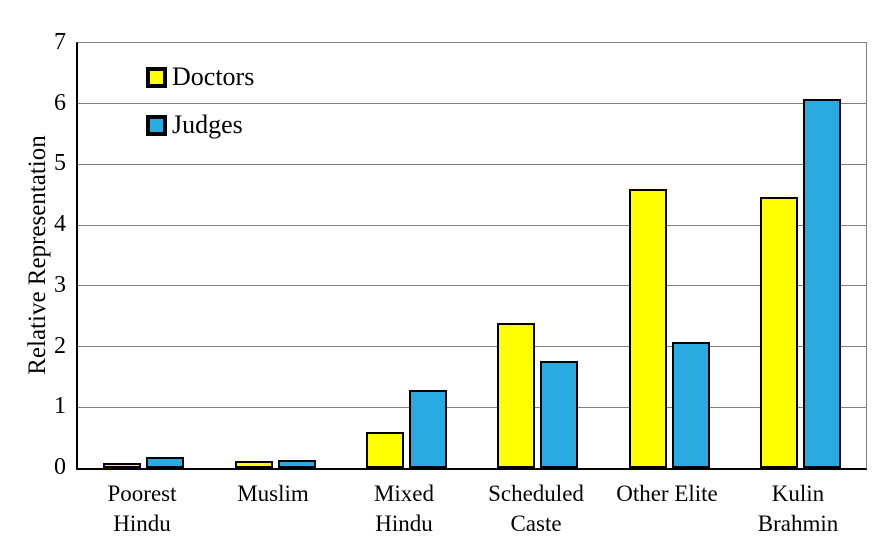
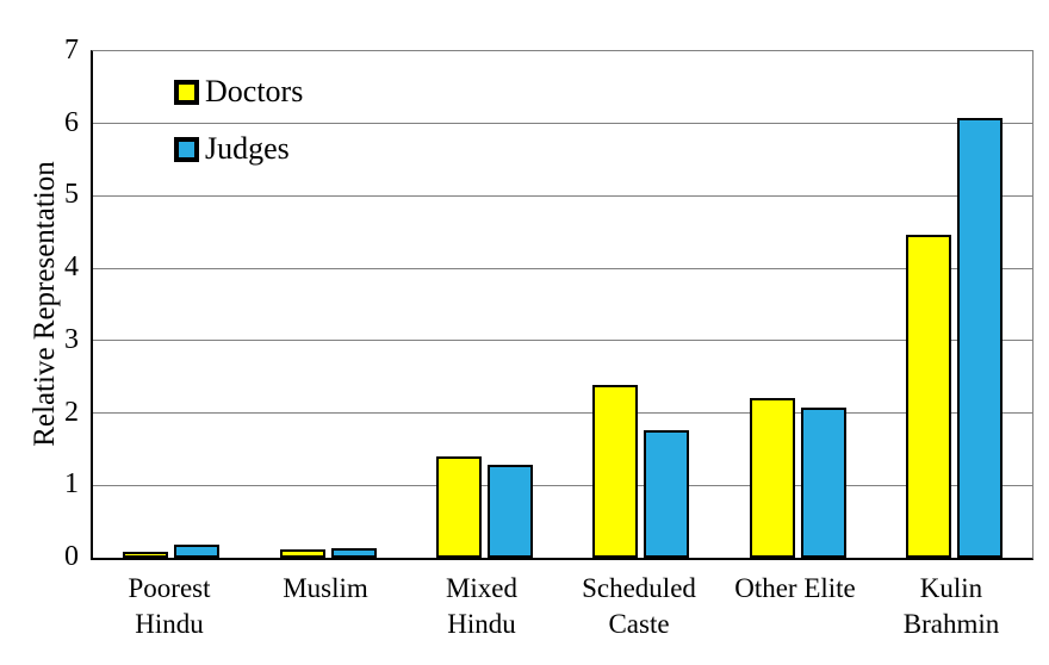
Doctors/Mixed Hindu: 0.6 -> 1.4
Doctors/Other Elite: 4.6 -> 2.2
